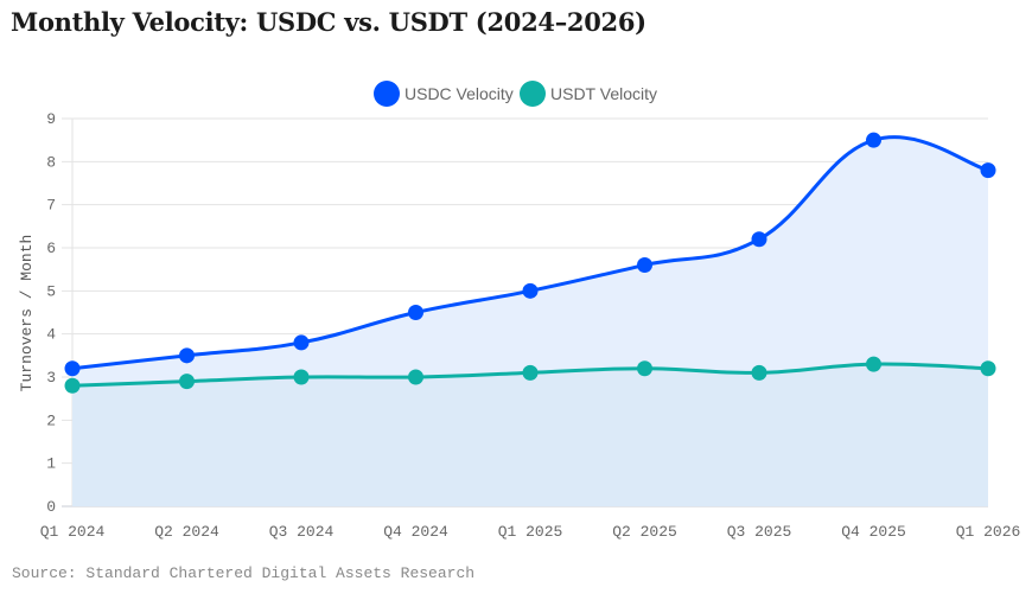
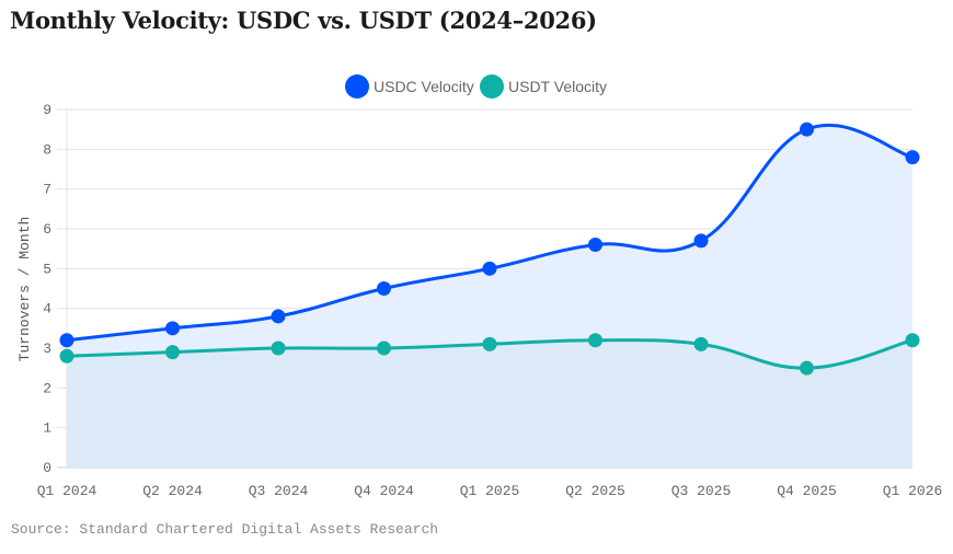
USDC Velocity/Q3 2025: 6.2 -> 5.7
USDT Velocity/Q4 2025: 3.3 -> 2.5
